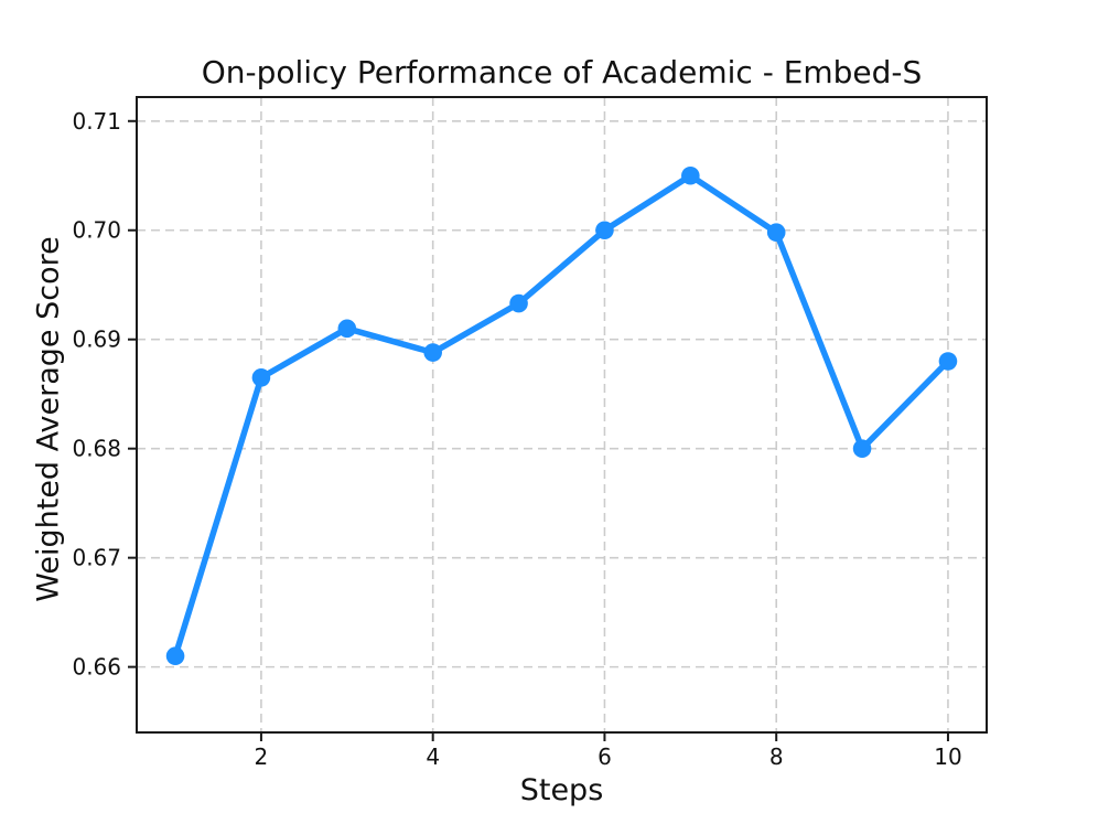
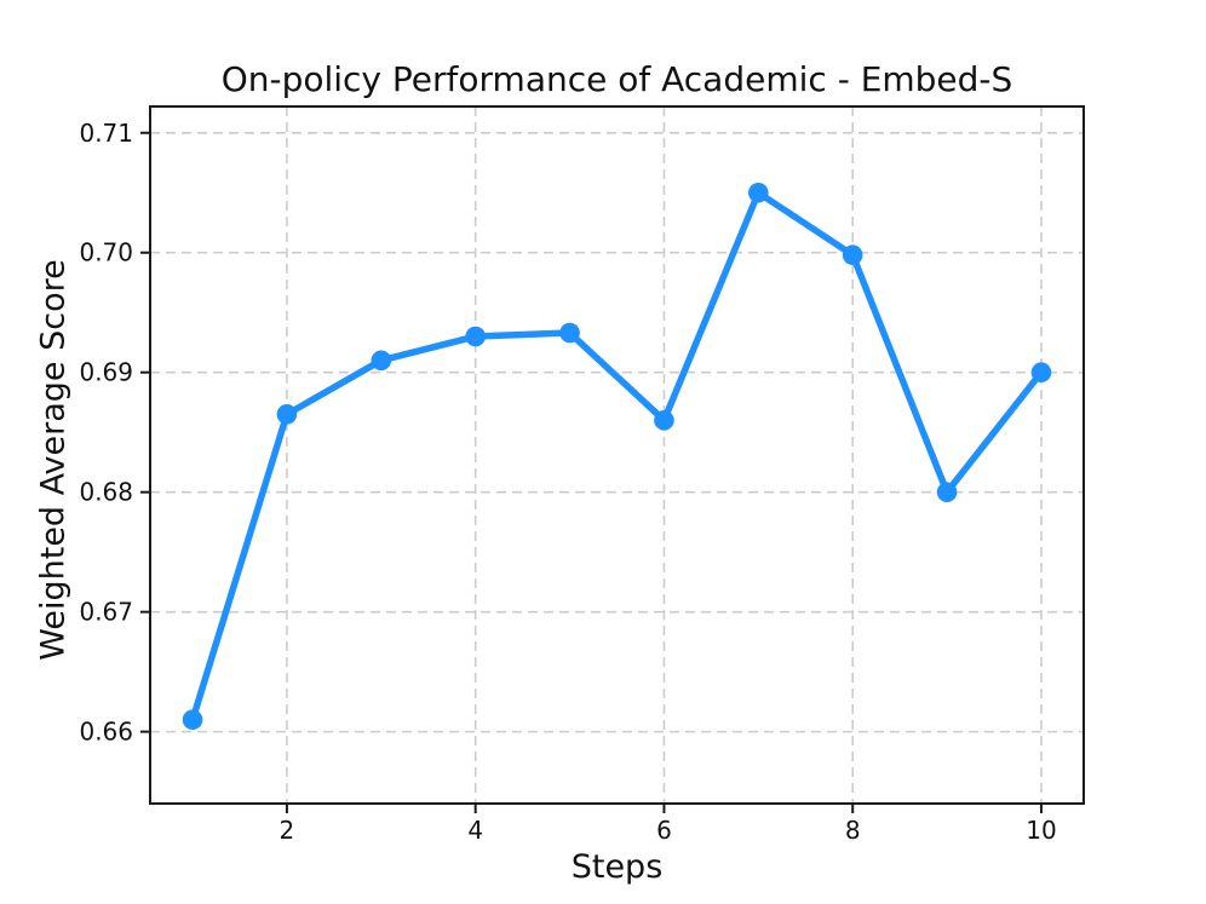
4: 0.689 -> 0.693
6: 0.700 -> 0.686
10: 0.688 -> 0.690
